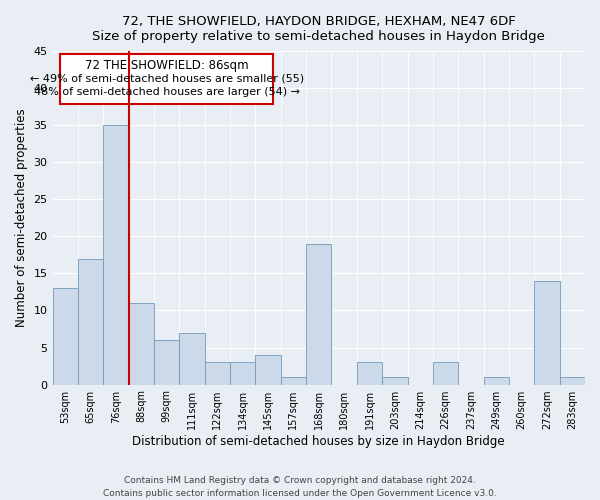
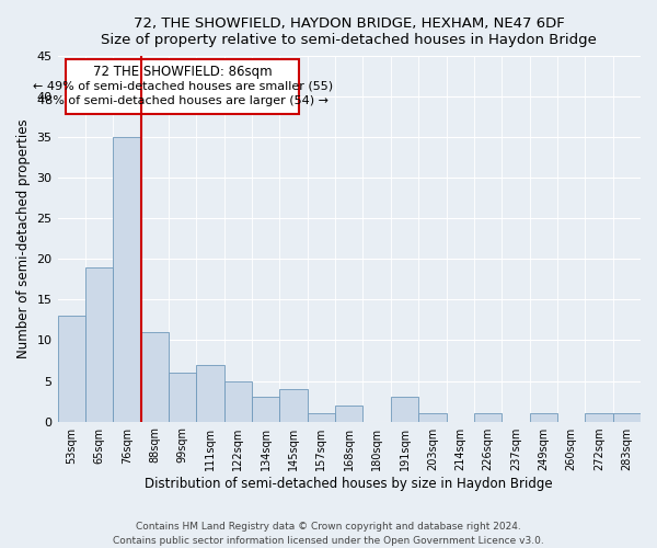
65sqm: 17 -> 19
122sqm: 3 -> 5
168sqm: 19 -> 2
226sqm: 3 -> 1
272sqm: 14 -> 1
